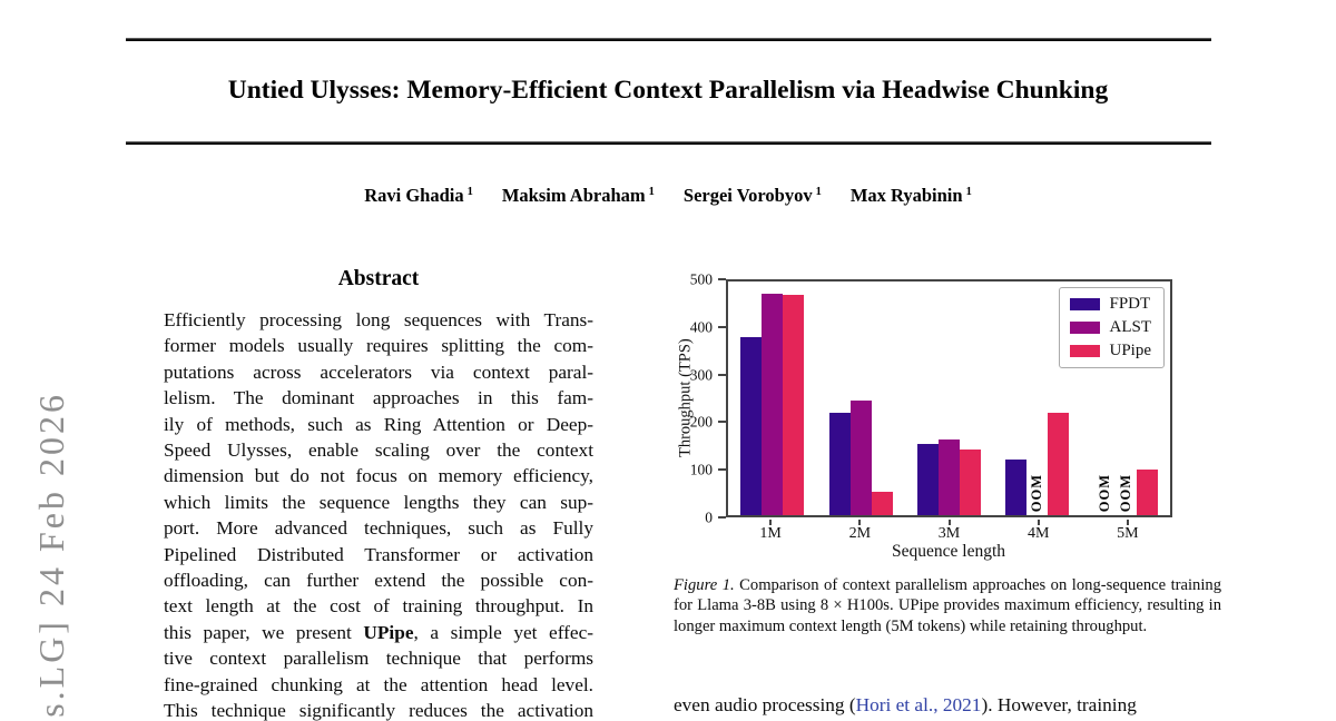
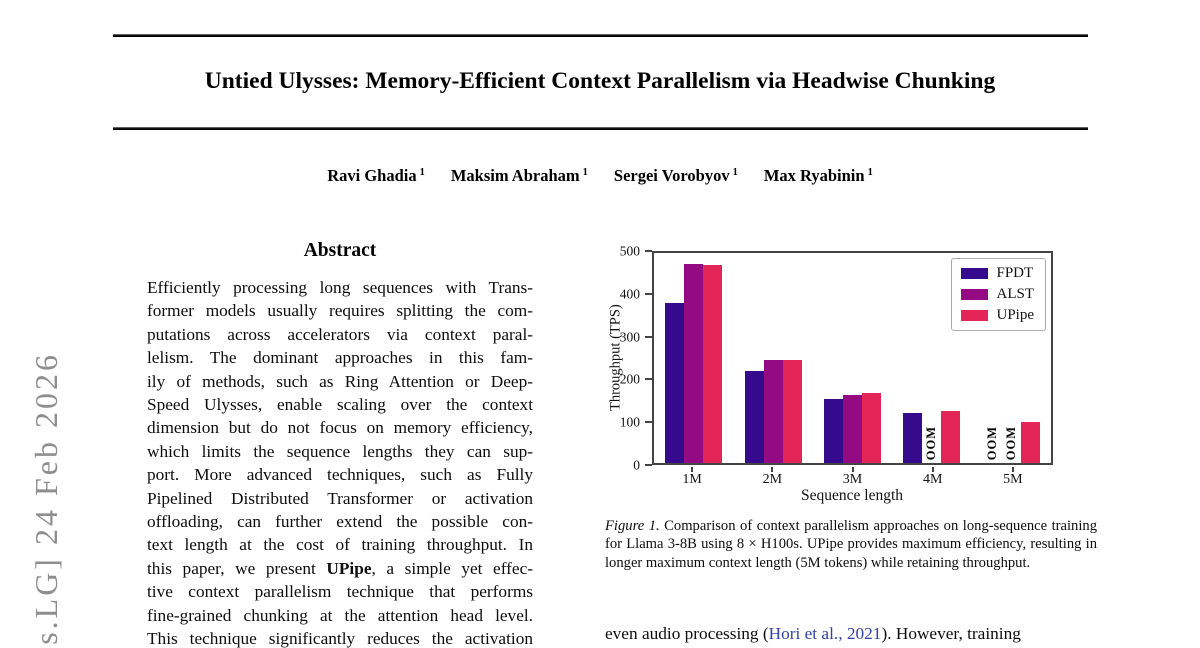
UPipe/2M: 50 -> 250
UPipe/3M: 140 -> 170
UPipe/4M: 220 -> 120
